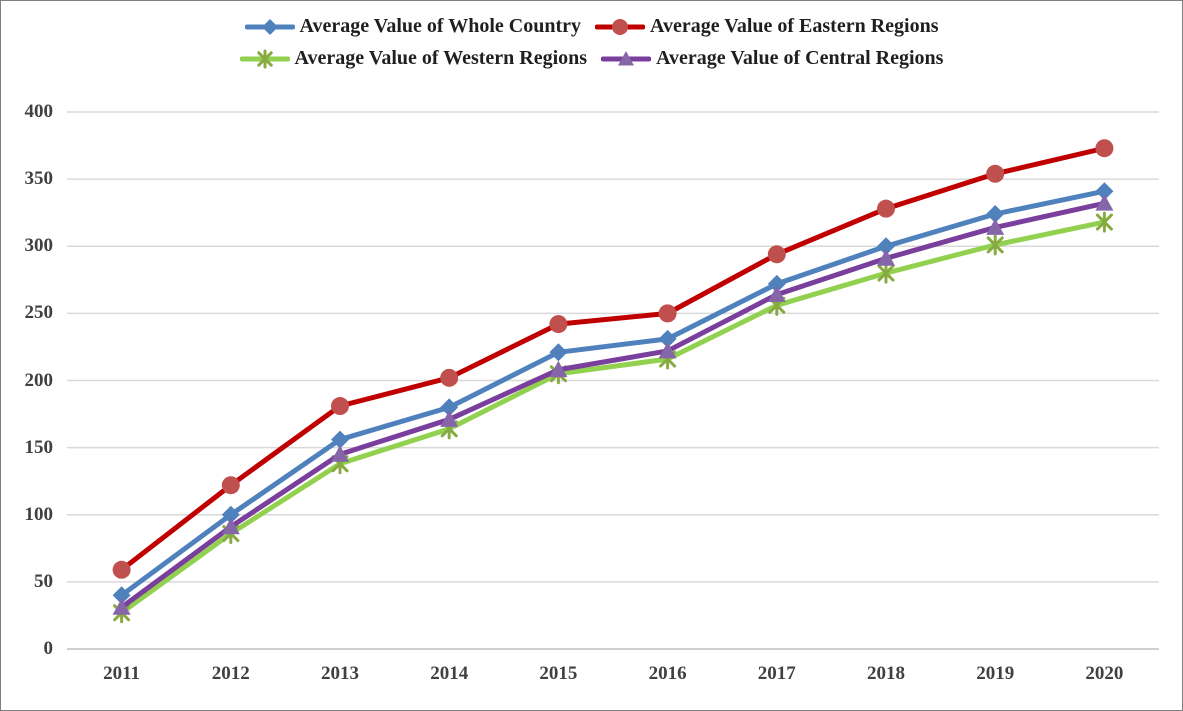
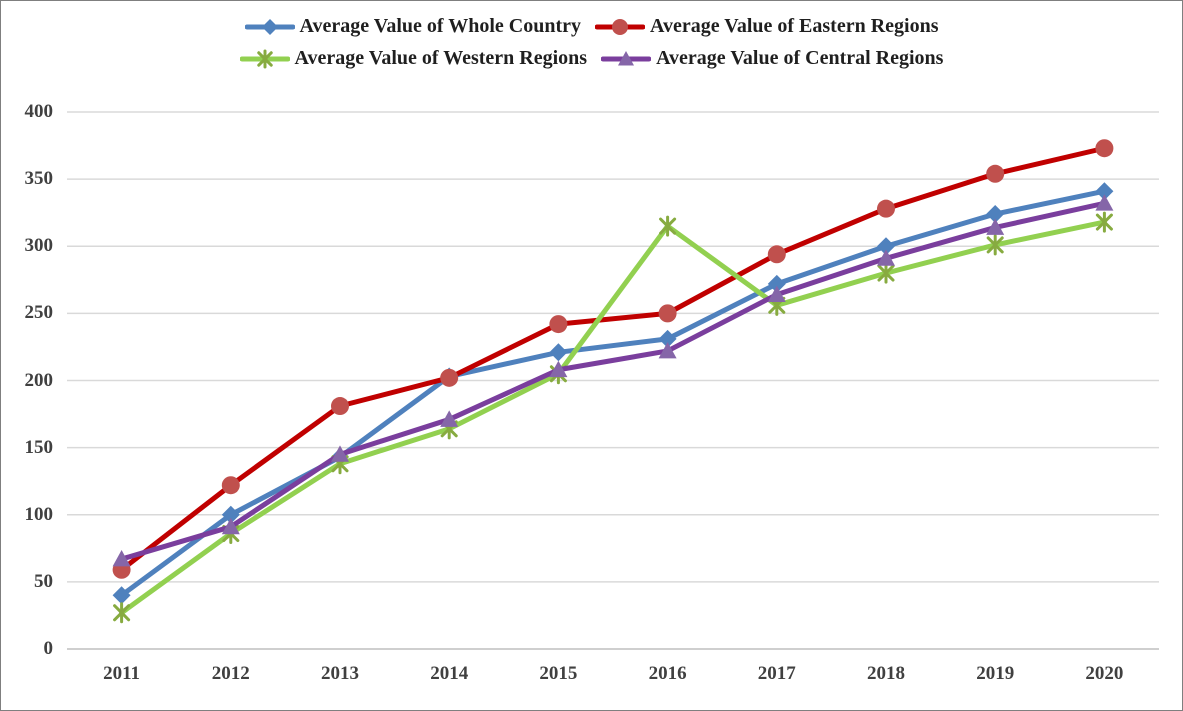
Average Value of Central Regions/2011: 31 -> 67
Average Value of Whole Country/2013: 156 -> 143
Average Value of Whole Country/2014: 180 -> 203
Average Value of Western Regions/2016: 216 -> 315
